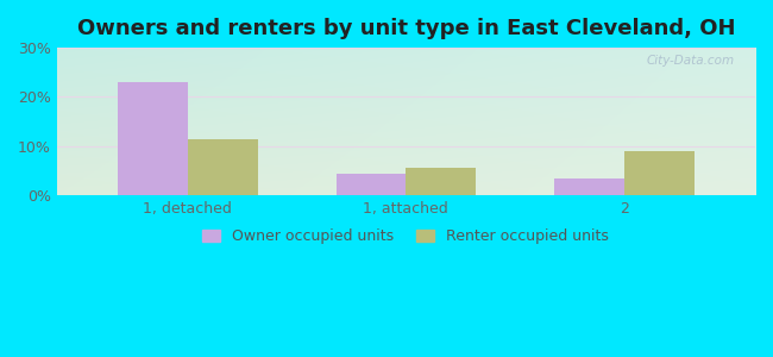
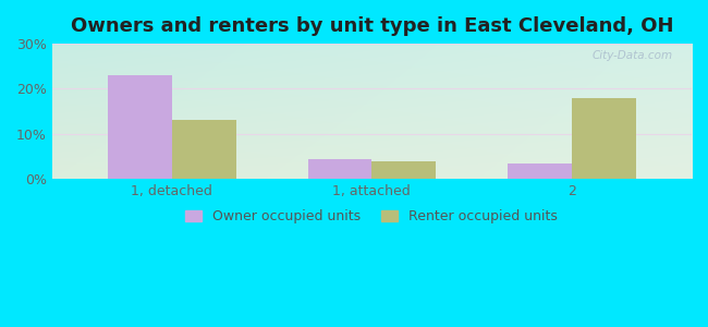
Renter occupied units/1, detached: 11.5% -> 13.0%
Renter occupied units/1, attached: 5.5% -> 4.0%
Renter occupied units/2: 9.0% -> 18.0%
